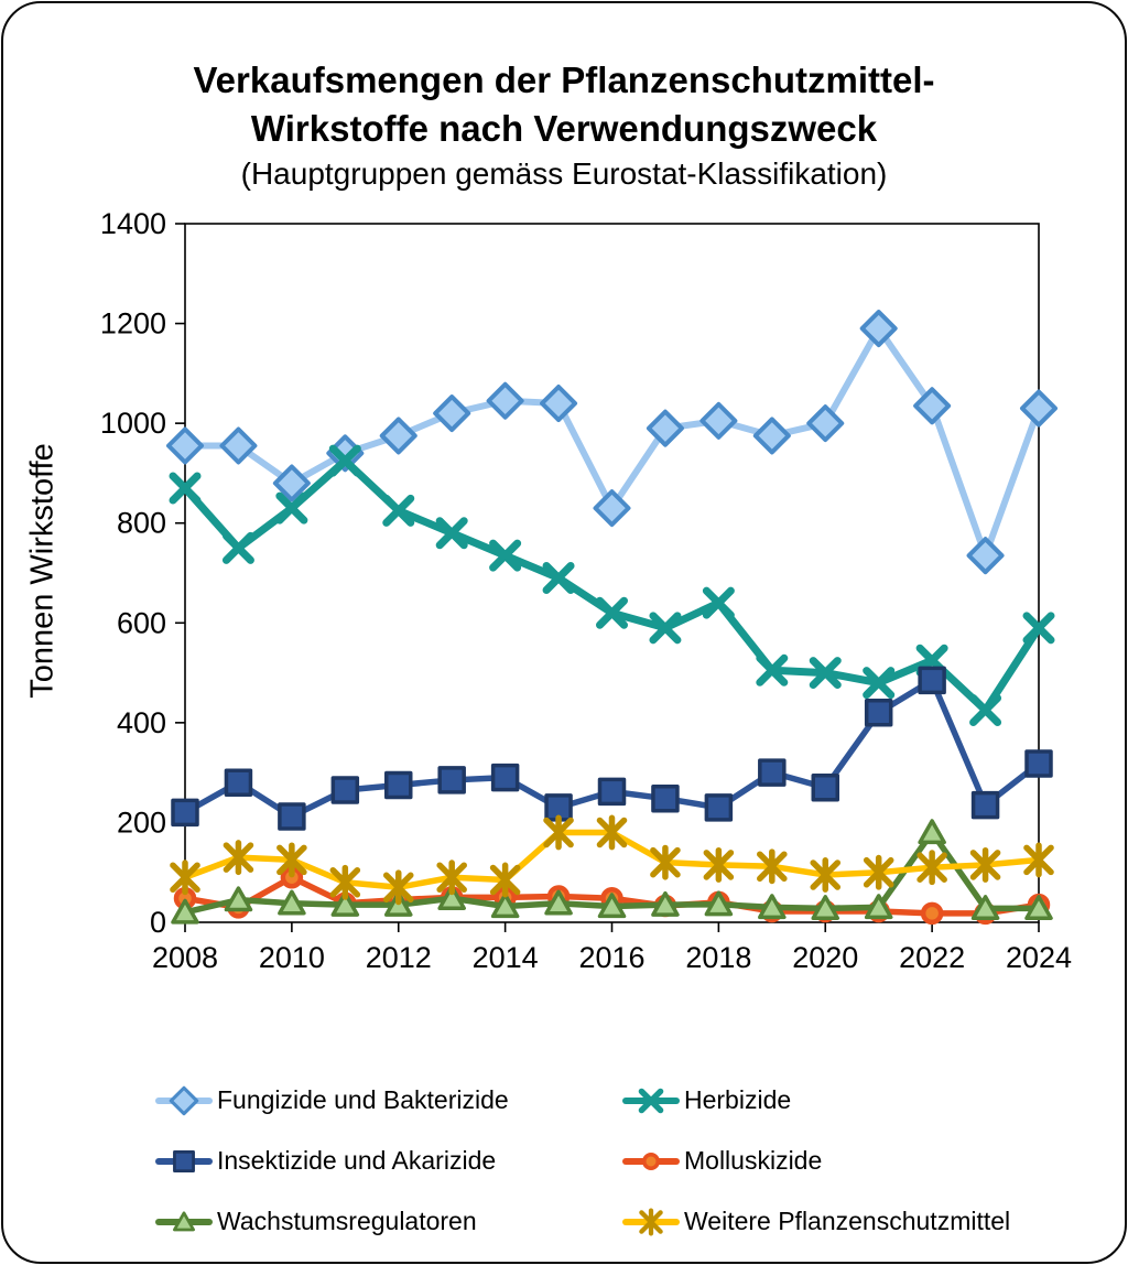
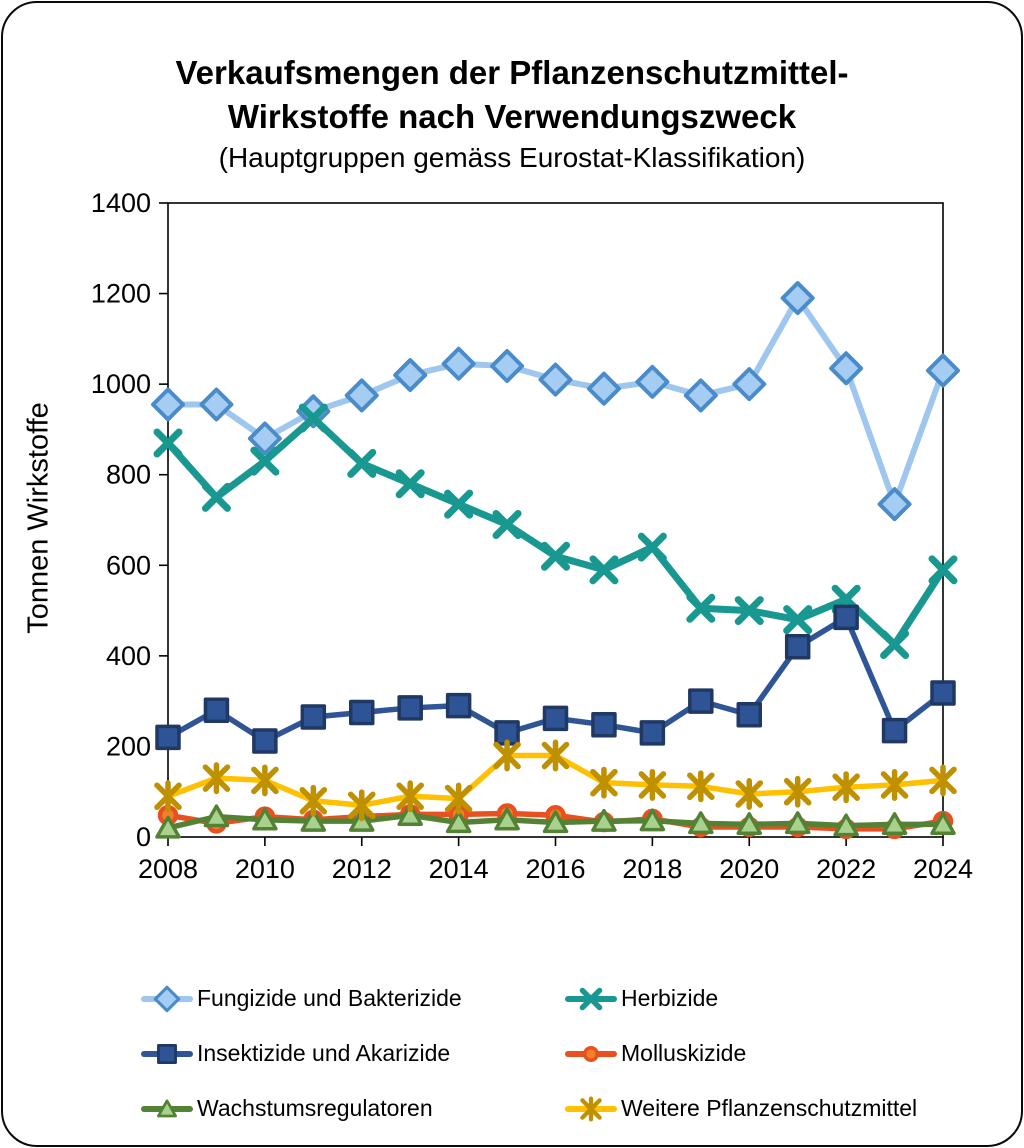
Molluskizide/2010: 90 -> 40
Fungizide und Bakterizide/2016: 830 -> 1010
Wachstumsregulatoren/2022: 180 -> 20
